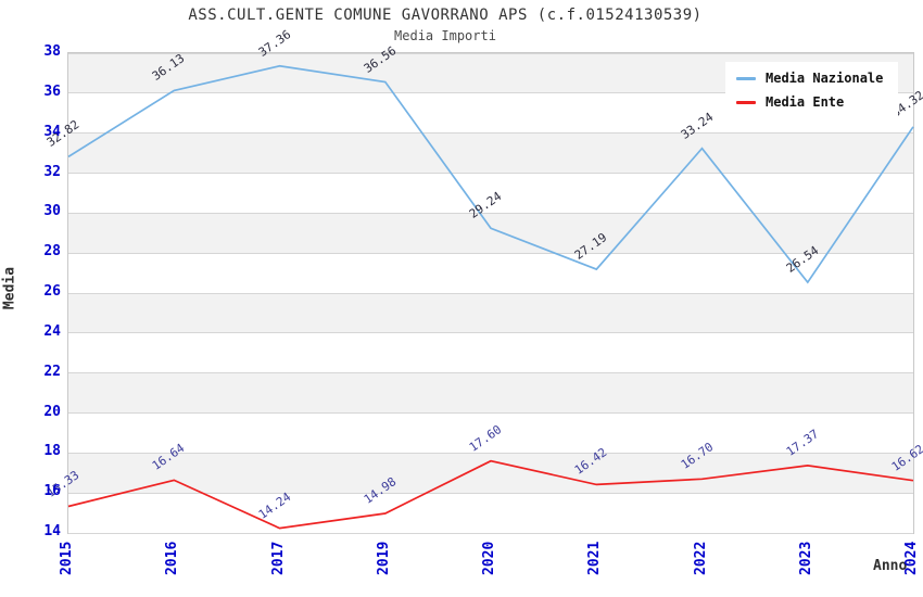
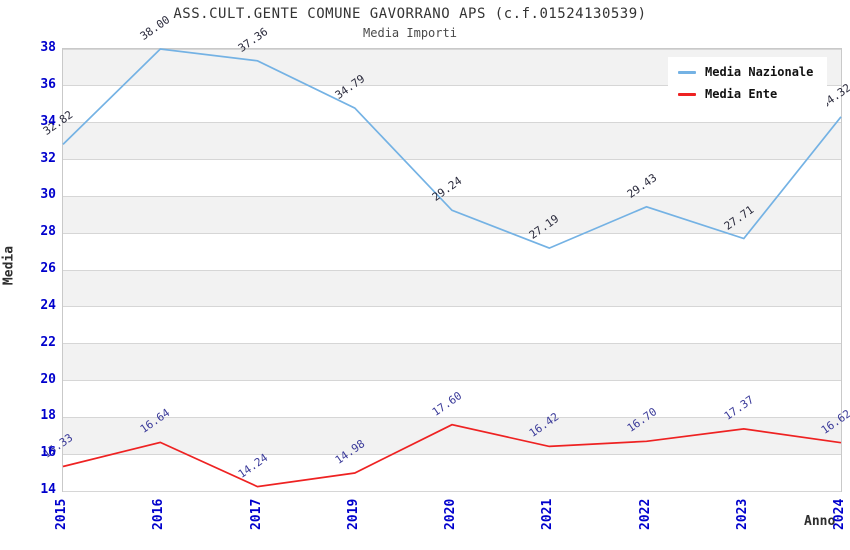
Media Nazionale/2016: 36.13 -> 38.00
Media Nazionale/2019: 36.56 -> 34.79
Media Nazionale/2022: 33.24 -> 29.43
Media Nazionale/2023: 26.54 -> 27.71
